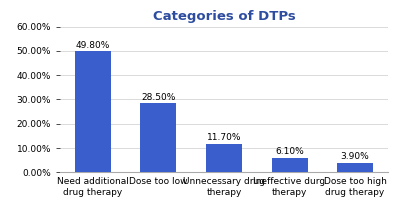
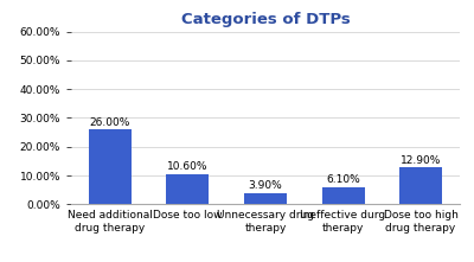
Need additional drug therapy: 49.80% -> 26.00%
Dose too low: 28.50% -> 10.60%
Unnecessary drug therapy: 11.70% -> 3.90%
Dose too high drug therapy: 3.90% -> 12.90%
